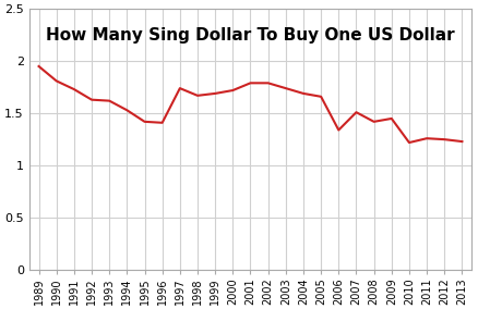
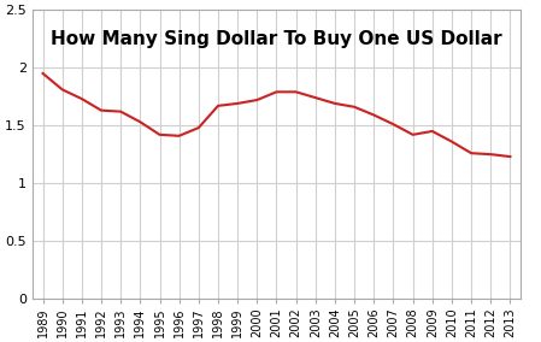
1997: 1.74 -> 1.48
2006: 1.34 -> 1.59
2010: 1.22 -> 1.36
